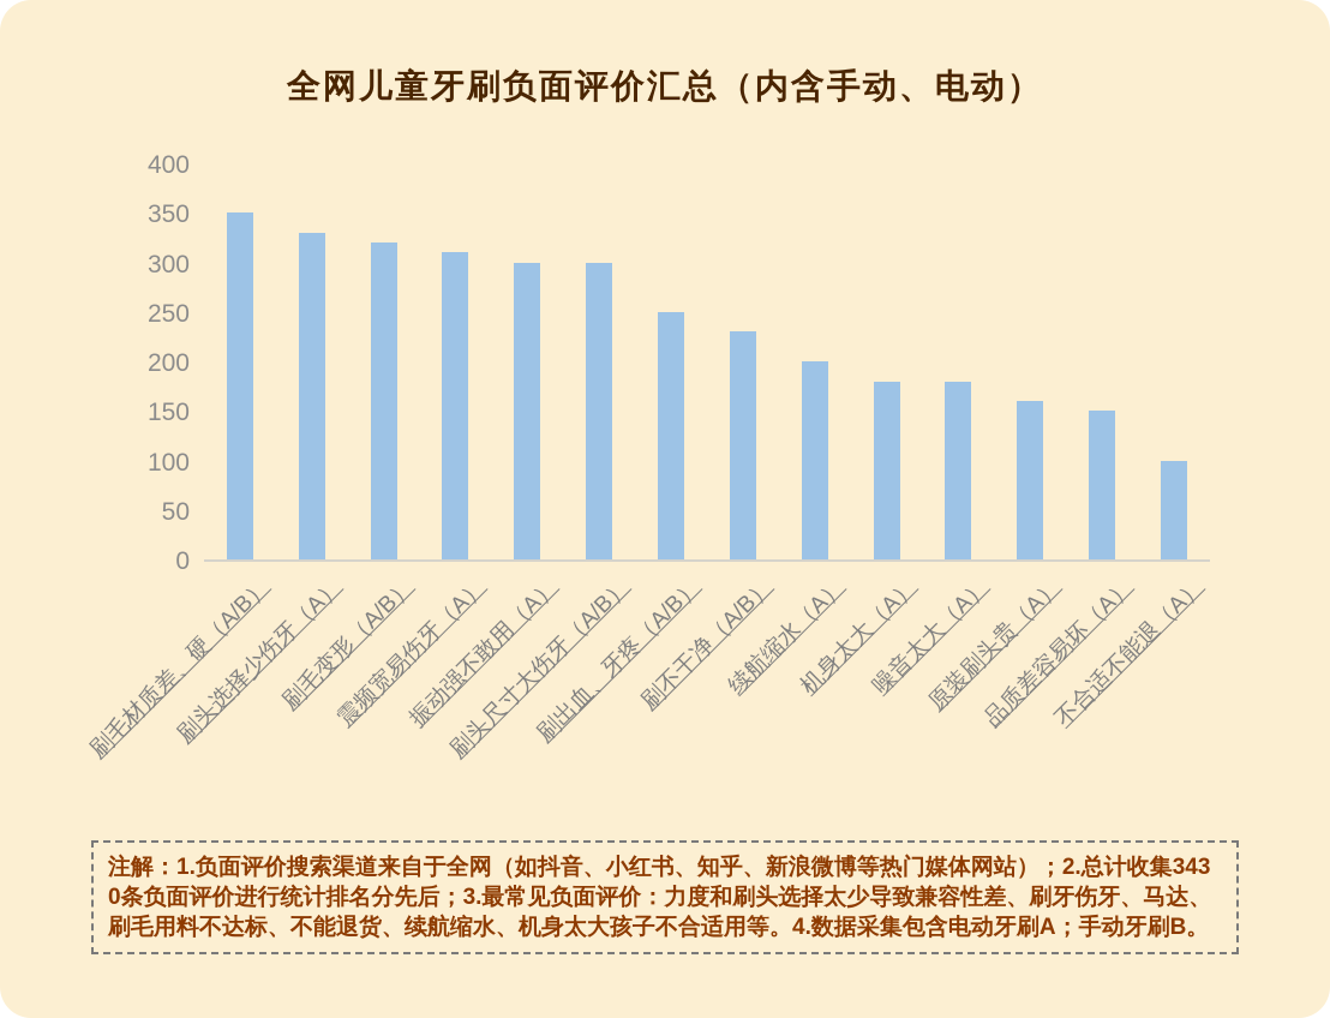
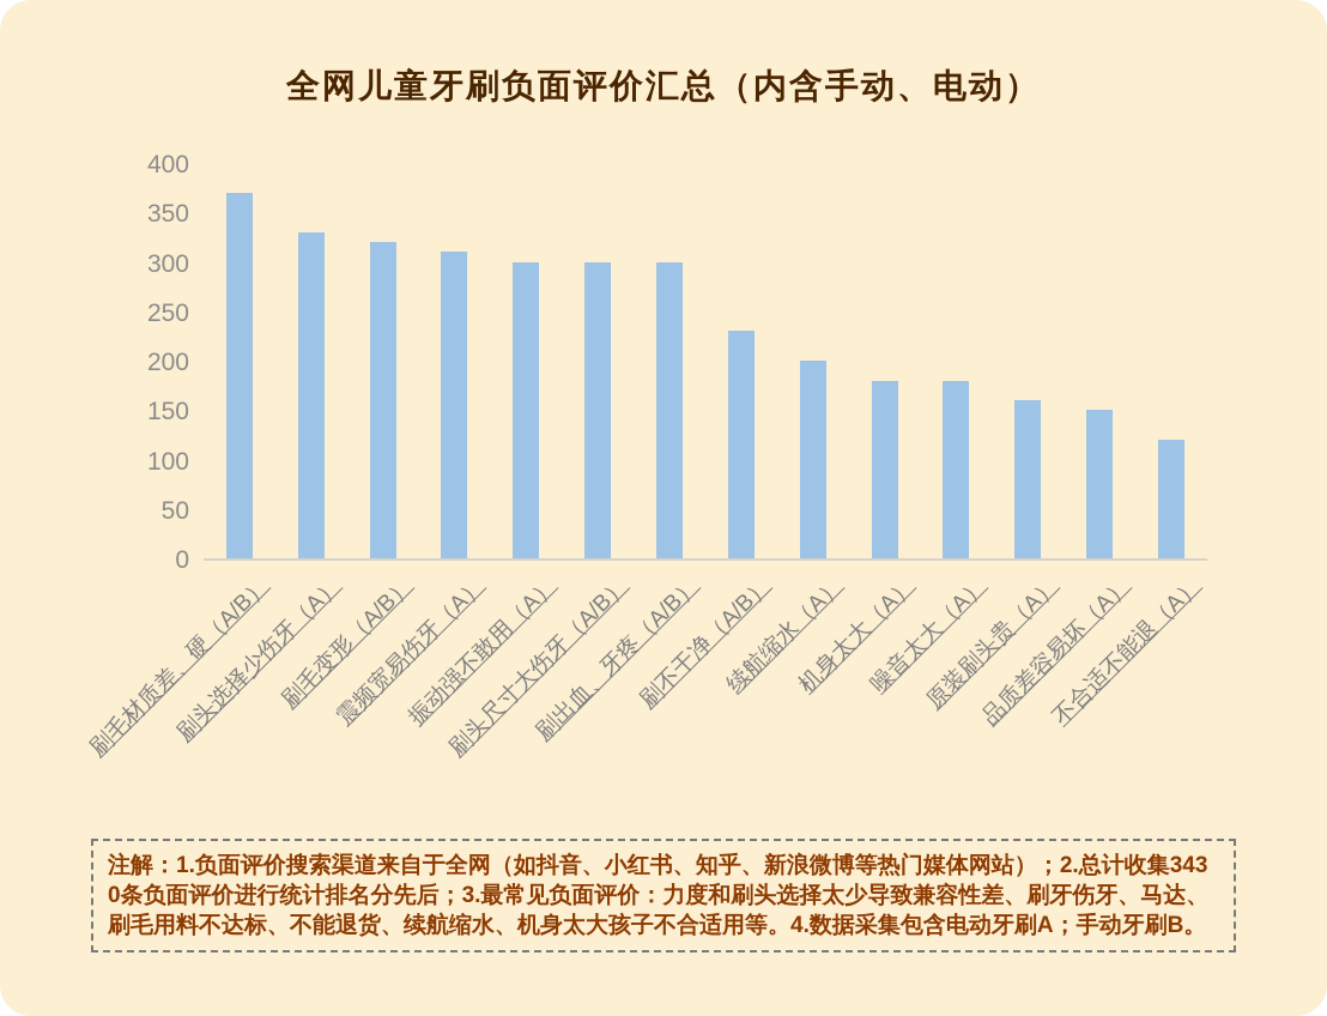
刷毛材质差、硬（A/B）: 350 -> 370
刷出血、牙疼（A/B）: 250 -> 300
不合适不能退（A）: 100 -> 120
